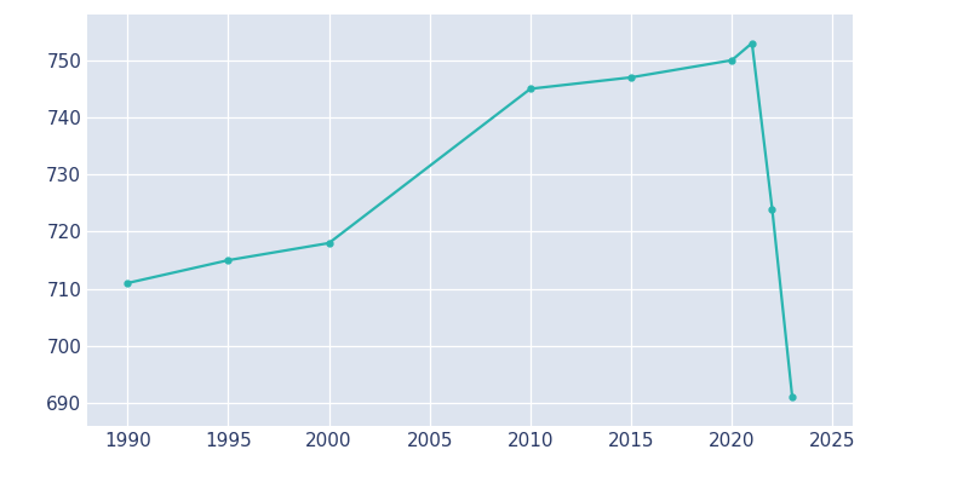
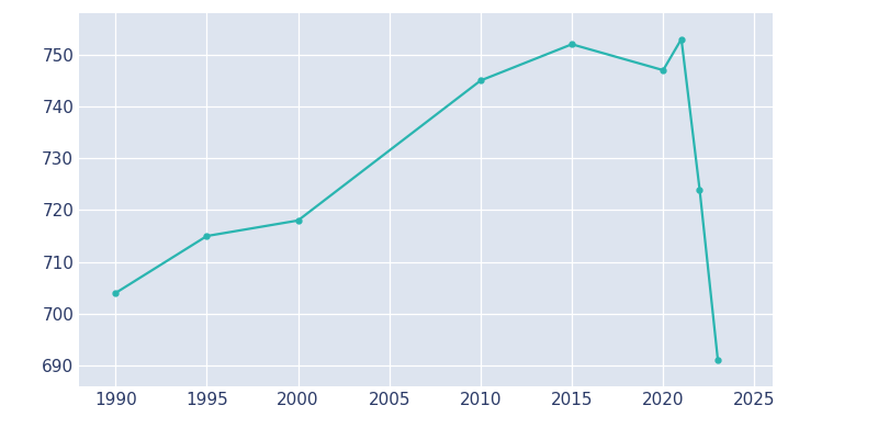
1990: 711 -> 704
2015: 747 -> 752
2020: 750 -> 747
